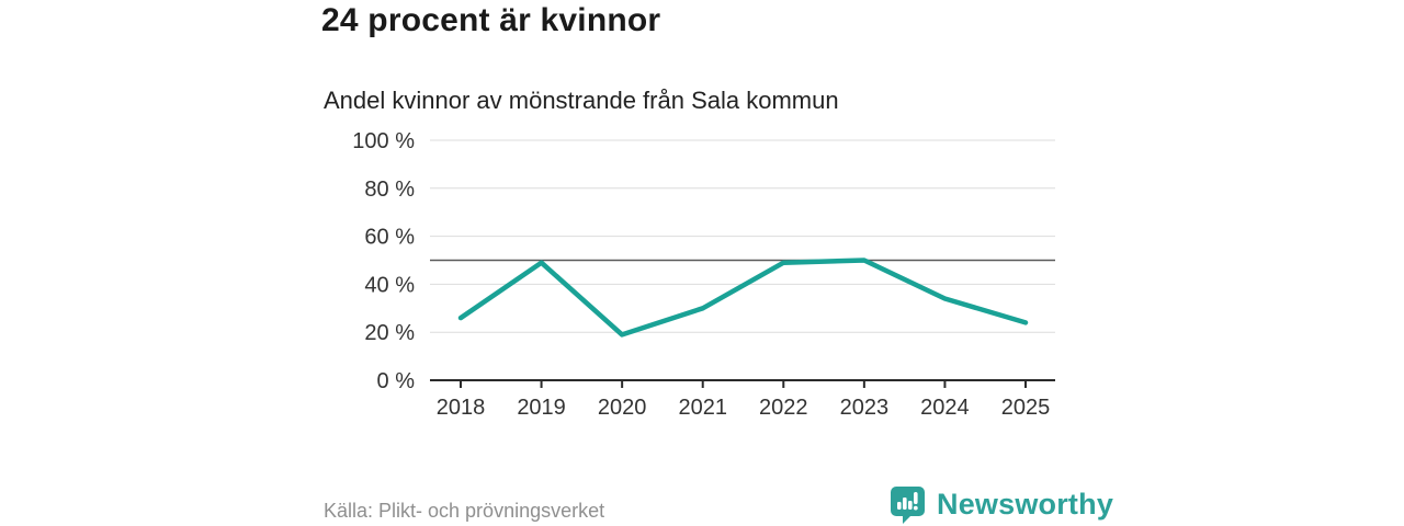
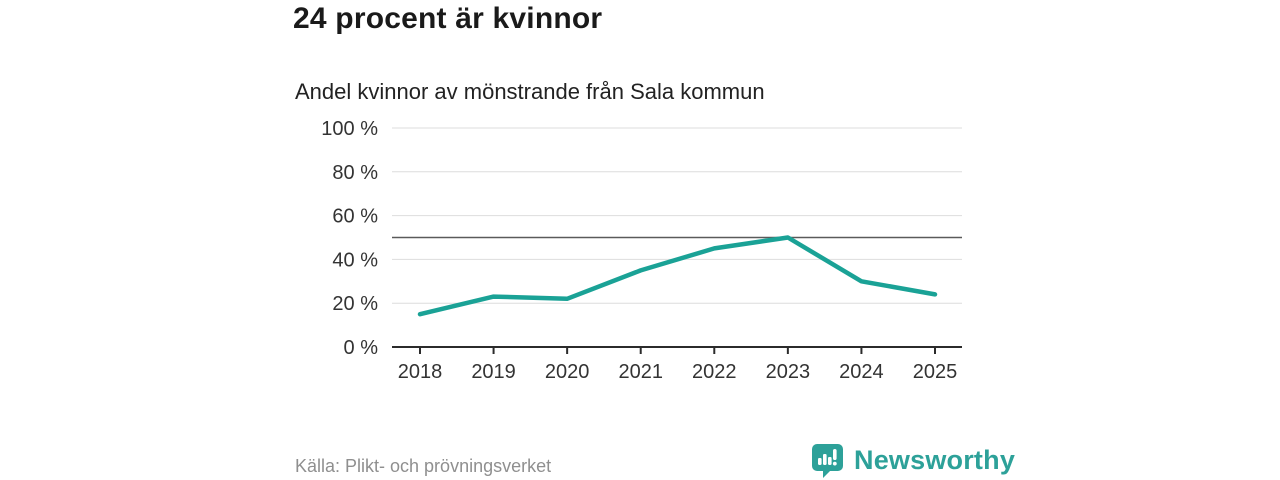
2018: 26% -> 15%
2019: 49% -> 23%
2020: 19% -> 22%
2021: 30% -> 35%
2022: 49% -> 45%
2024: 34% -> 30%
